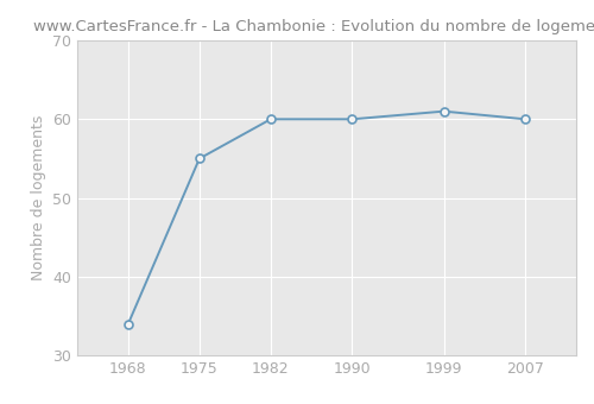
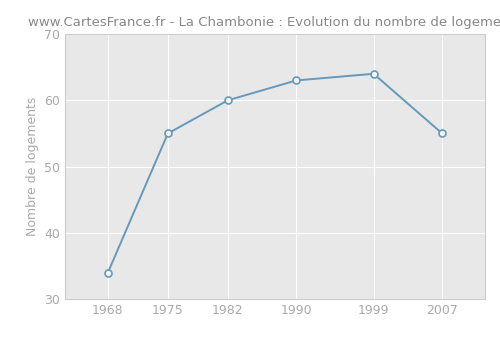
1990: 60 -> 63
1999: 61 -> 64
2007: 60 -> 55
